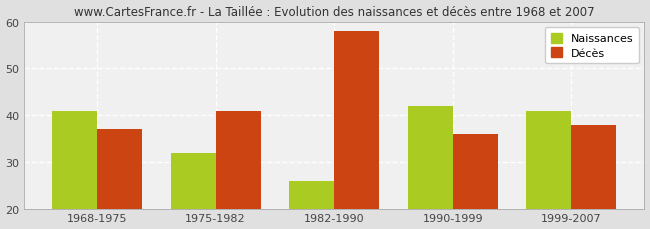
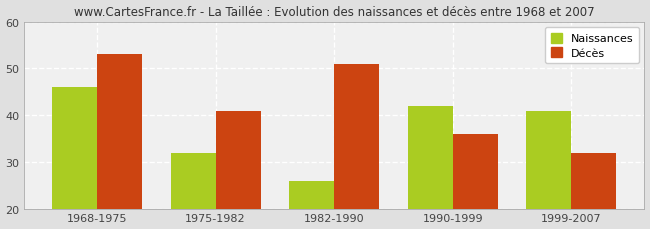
Naissances/1968-1975: 41 -> 46
Décès/1968-1975: 37 -> 53
Décès/1982-1990: 58 -> 51
Décès/1999-2007: 38 -> 32
